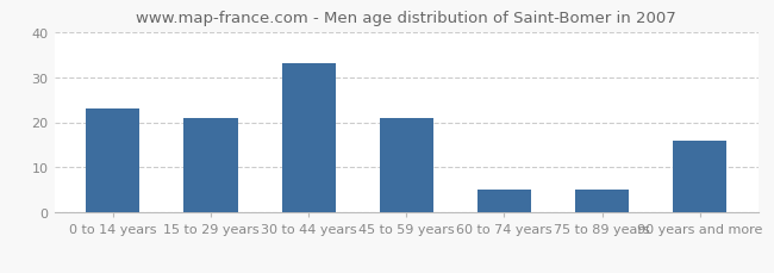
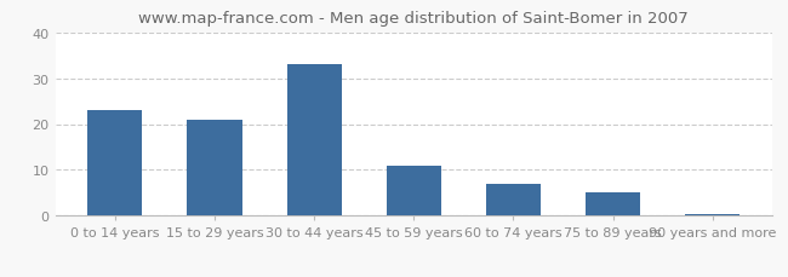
45 to 59 years: 21.0 -> 11.0
60 to 74 years: 5.0 -> 7.0
90 years and more: 16.0 -> 0.5
